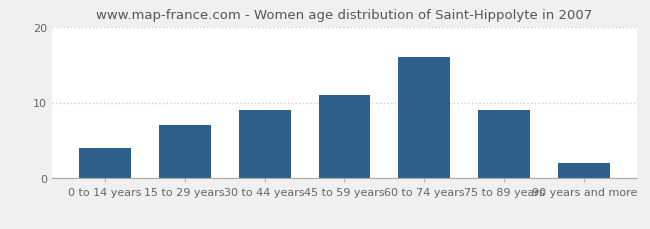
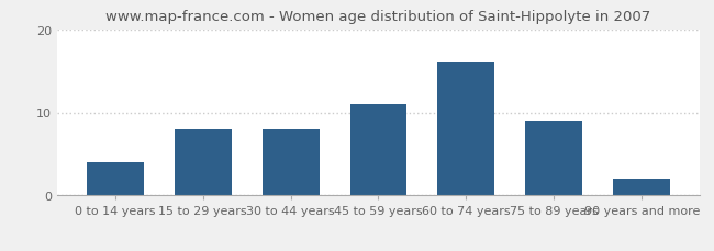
15 to 29 years: 7 -> 8
30 to 44 years: 9 -> 8
